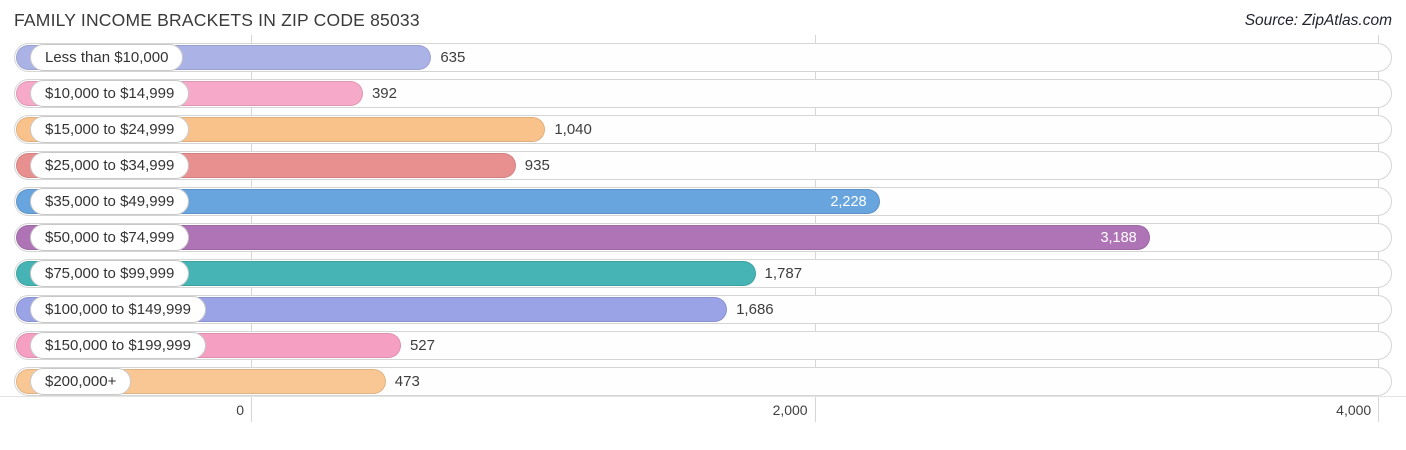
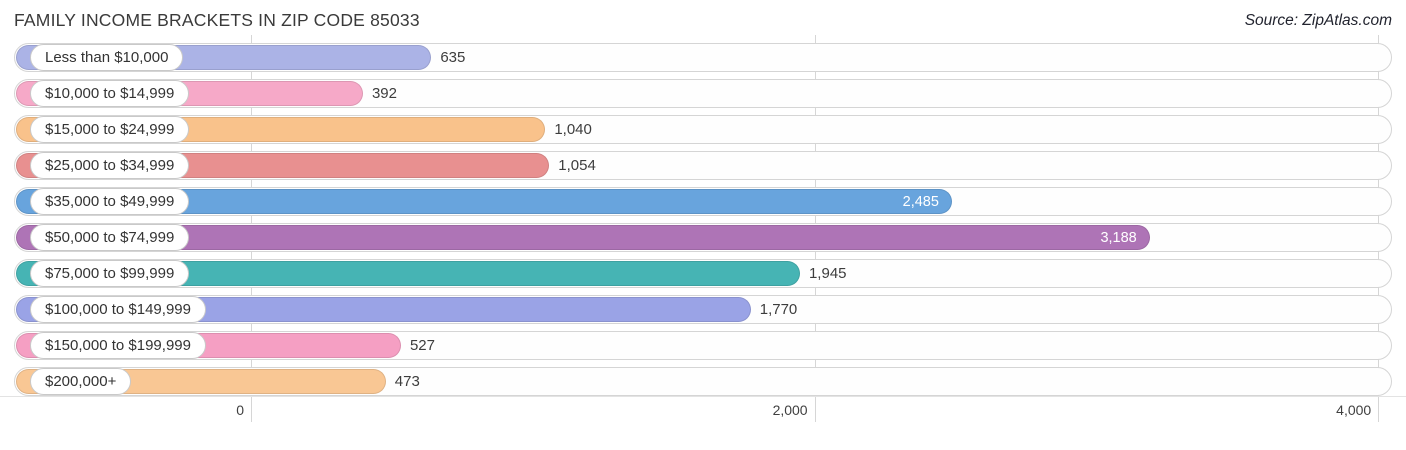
$25,000 to $34,999: 935 -> 1,054
$35,000 to $49,999: 2,228 -> 2,485
$75,000 to $99,999: 1,787 -> 1,945
$100,000 to $149,999: 1,686 -> 1,770
